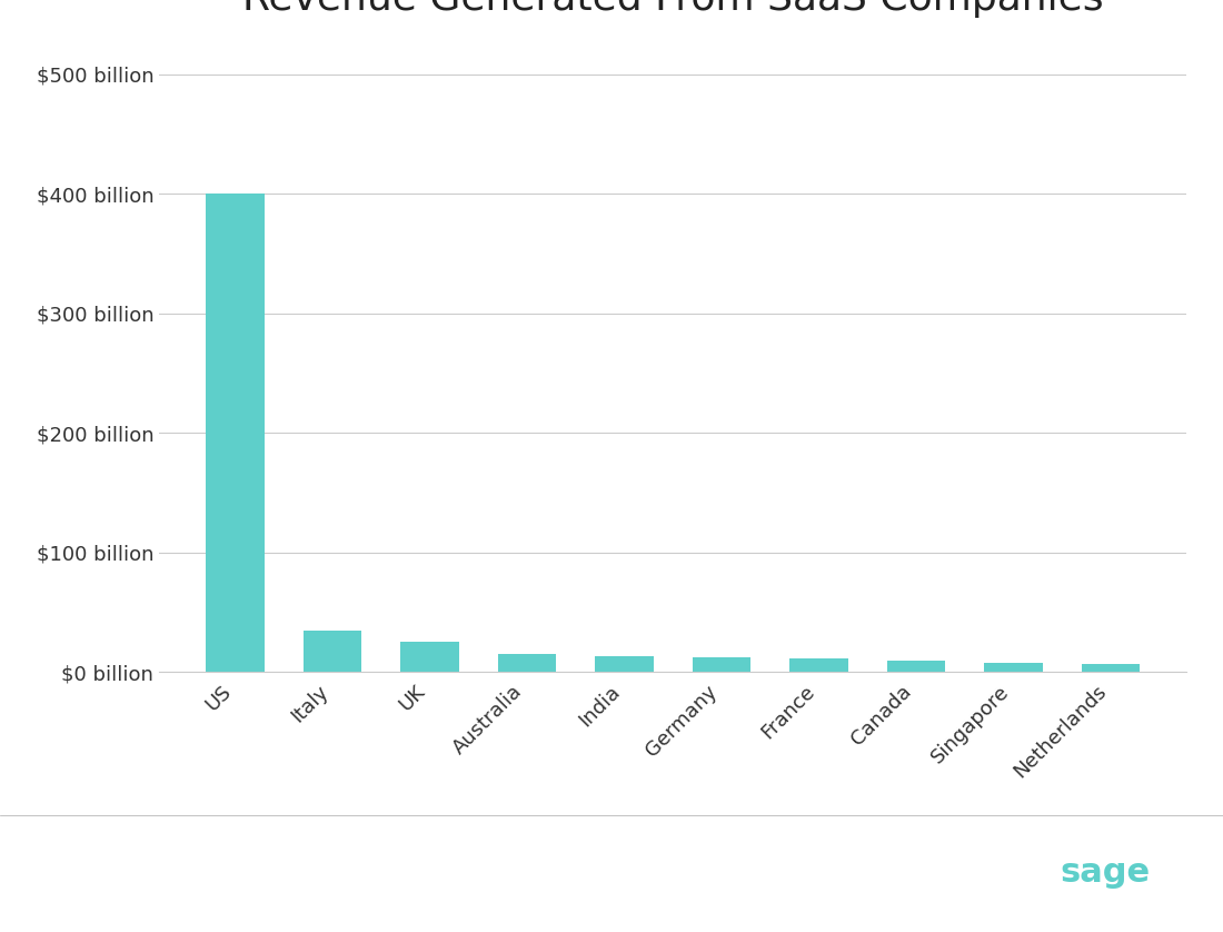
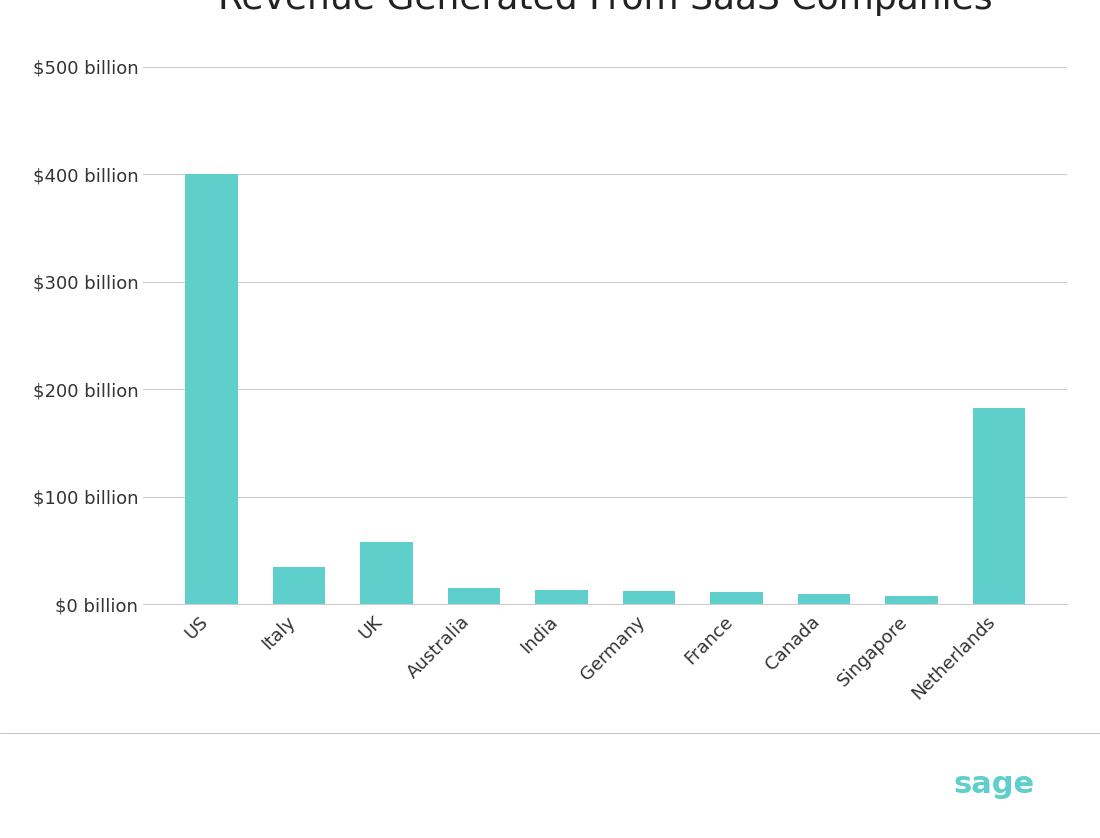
UK: $25 billion -> $58 billion
Netherlands: $7 billion -> $183 billion
